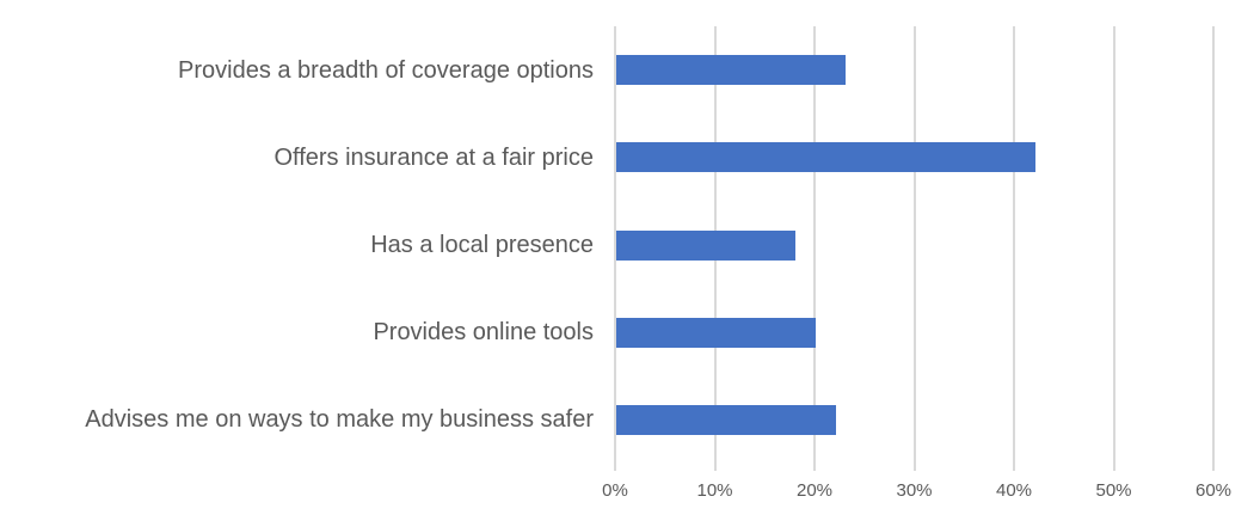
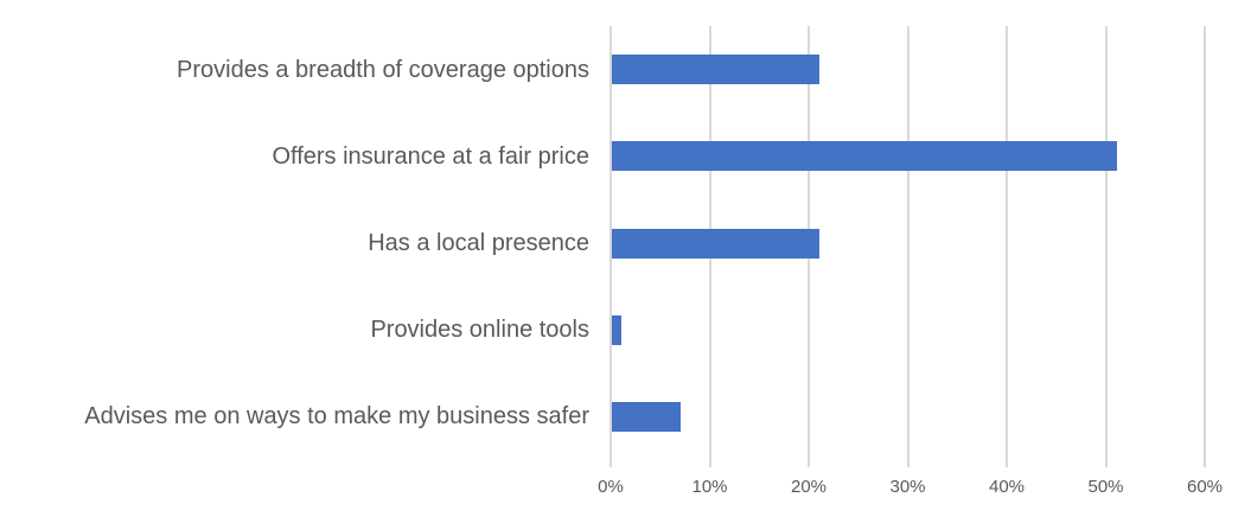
Provides a breadth of coverage options: 23% -> 21%
Offers insurance at a fair price: 42% -> 51%
Has a local presence: 18% -> 21%
Provides online tools: 20% -> 1%
Advises me on ways to make my business safer: 22% -> 7%
